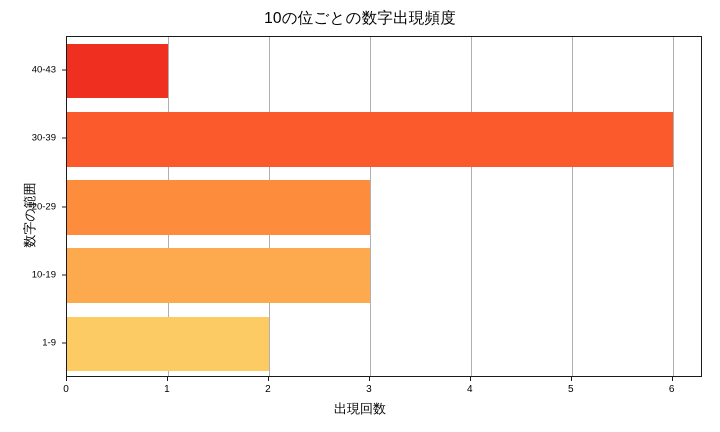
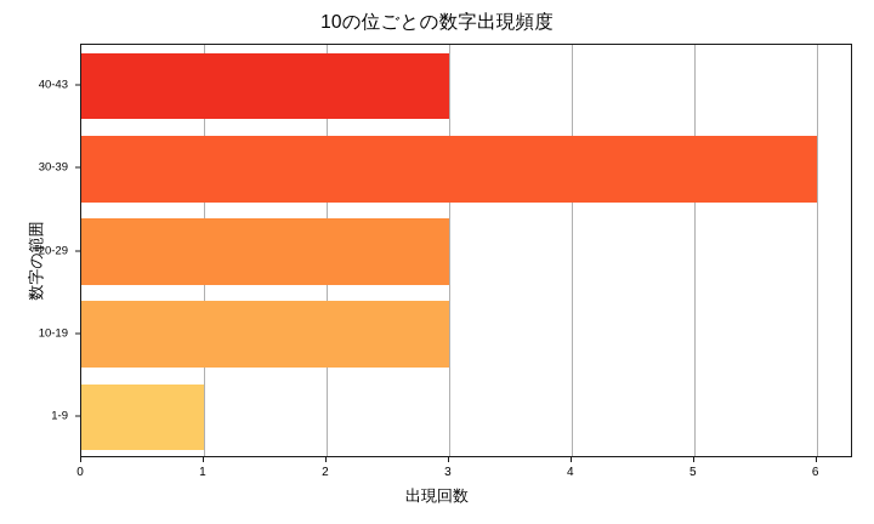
1-9: 2 -> 1
40-43: 1 -> 3
